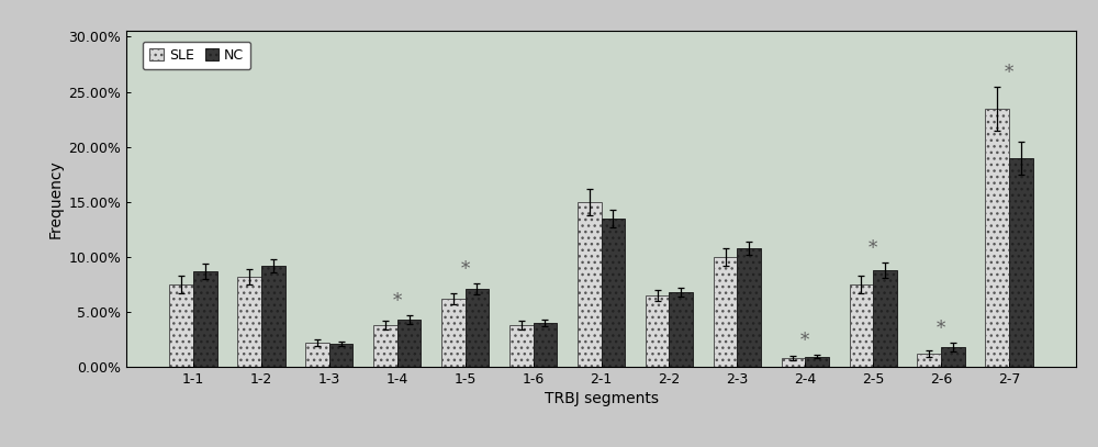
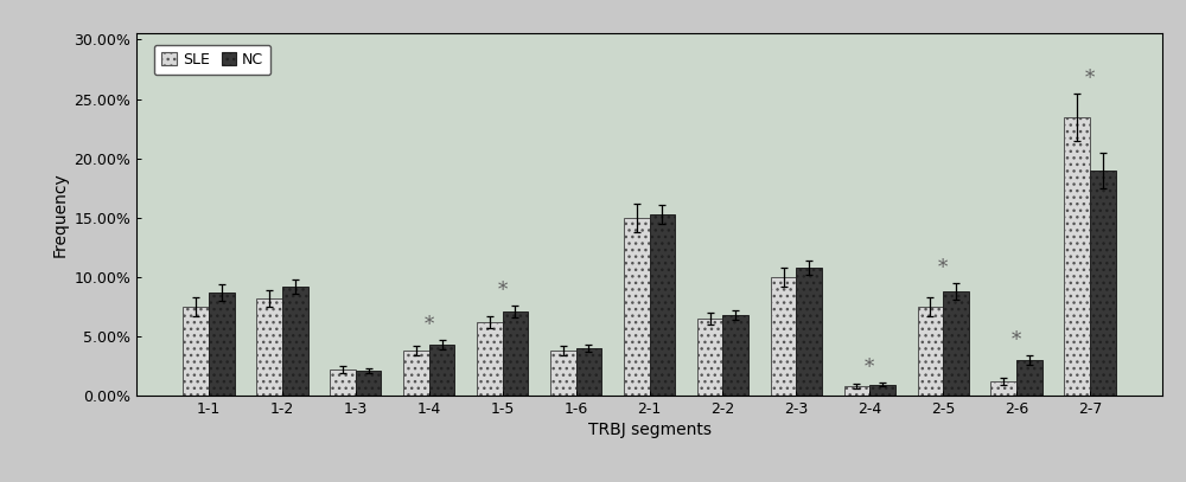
NC/2-1: 13.5% -> 15.3%
NC/2-6: 1.8% -> 3.0%
